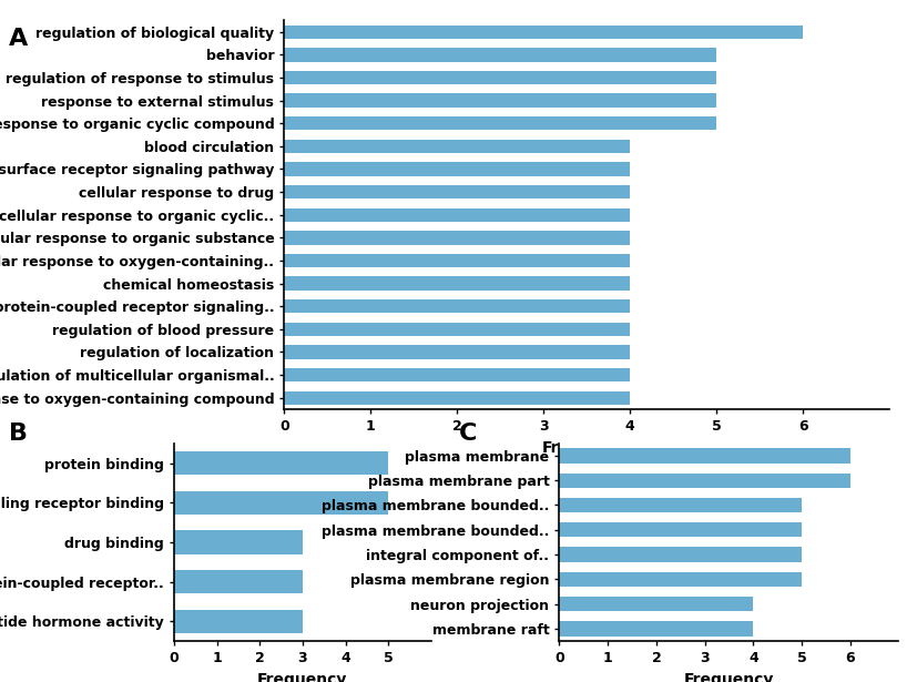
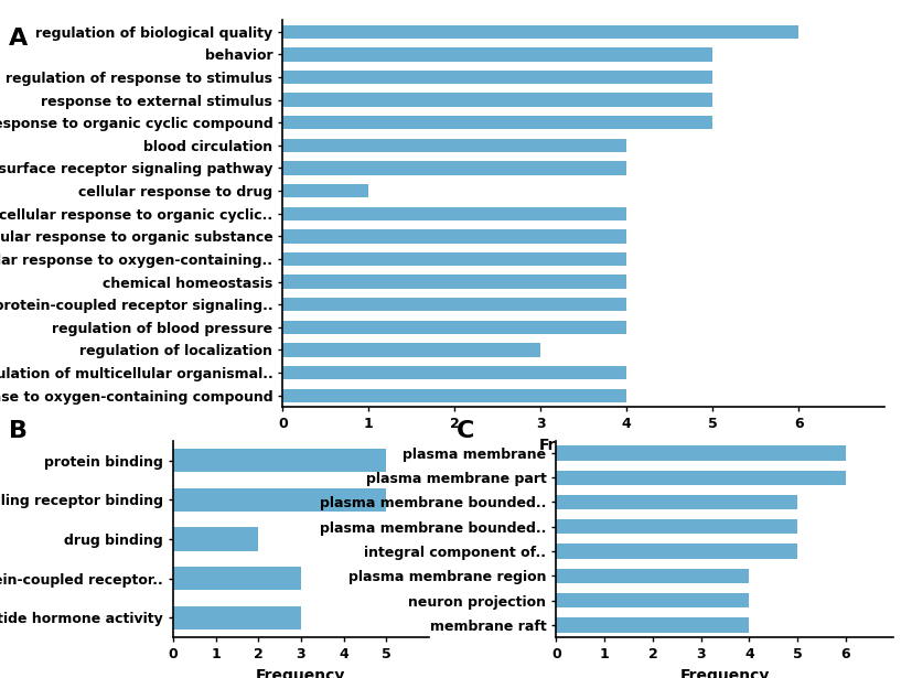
cellular response to drug: 4 -> 1
regulation of localization: 4 -> 3
drug binding: 3 -> 2
plasma membrane region: 5 -> 4
